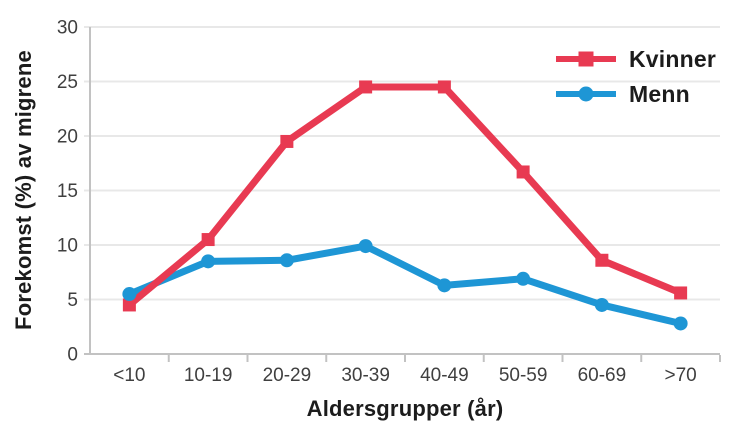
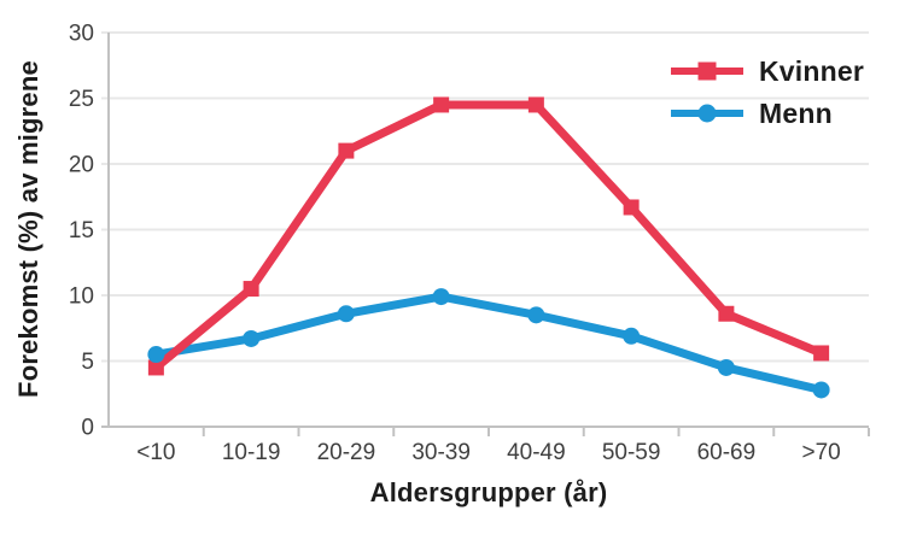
Menn/10-19: 8.5 -> 6.7
Kvinner/20-29: 19.5 -> 21.0
Menn/40-49: 6.3 -> 8.5
